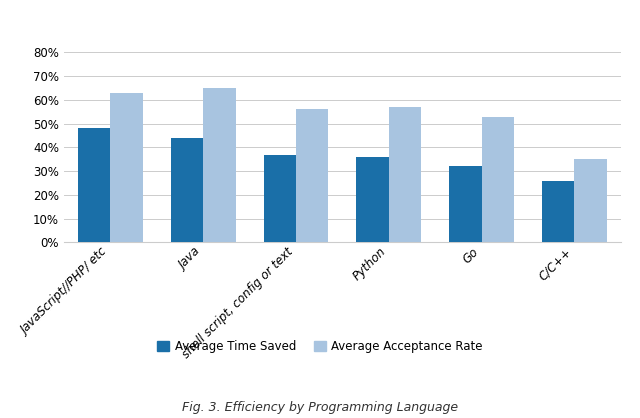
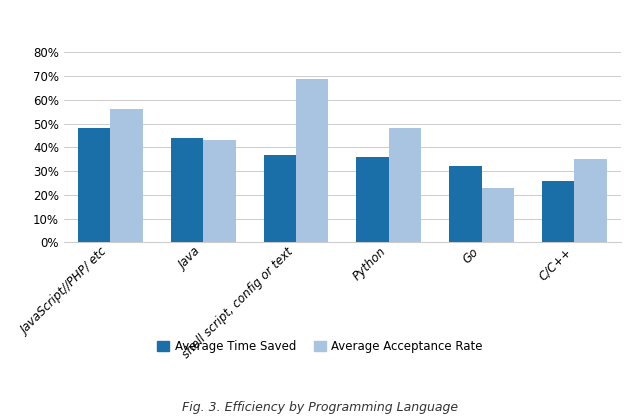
Average Acceptance Rate/JavaScript//PHP/ etc: 63% -> 56%
Average Acceptance Rate/Java: 65% -> 43%
Average Acceptance Rate/shell script, config or text: 56% -> 69%
Average Acceptance Rate/Python: 57% -> 48%
Average Acceptance Rate/Go: 53% -> 23%
